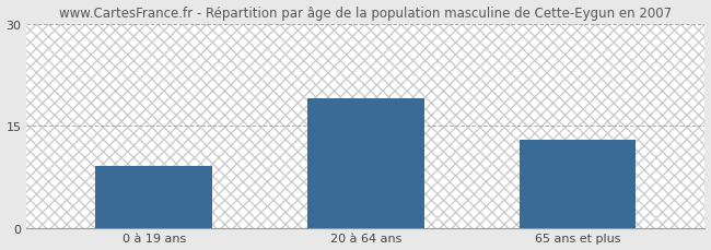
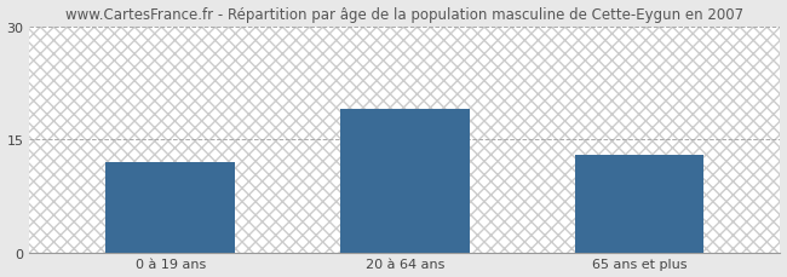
0 à 19 ans: 9 -> 12
